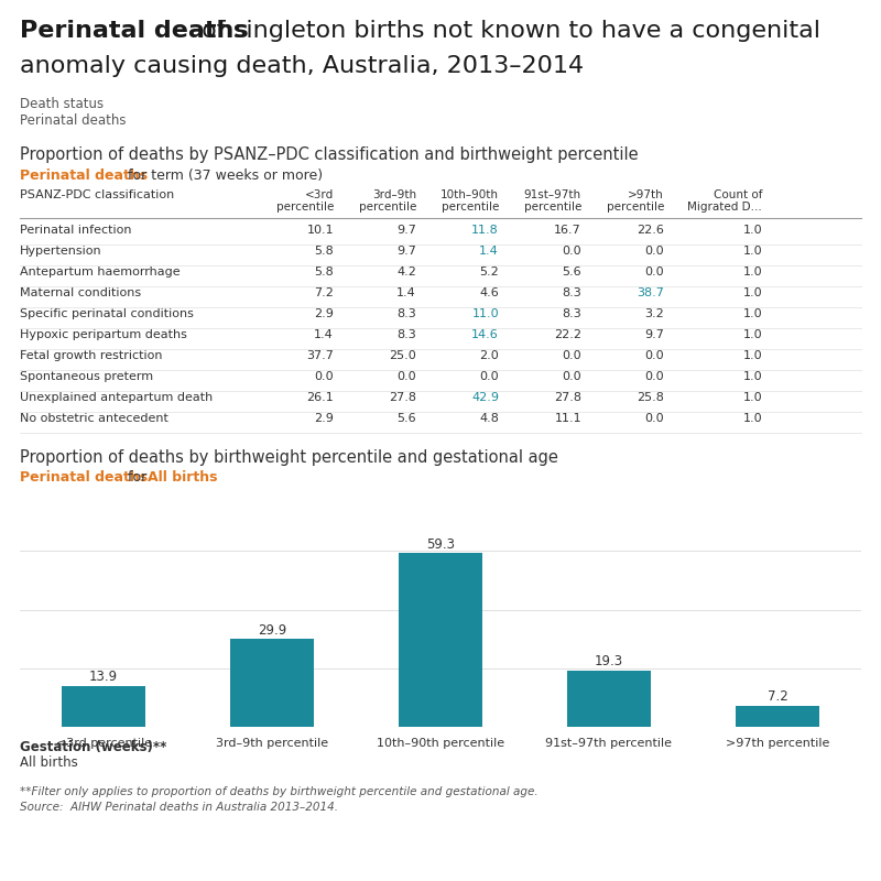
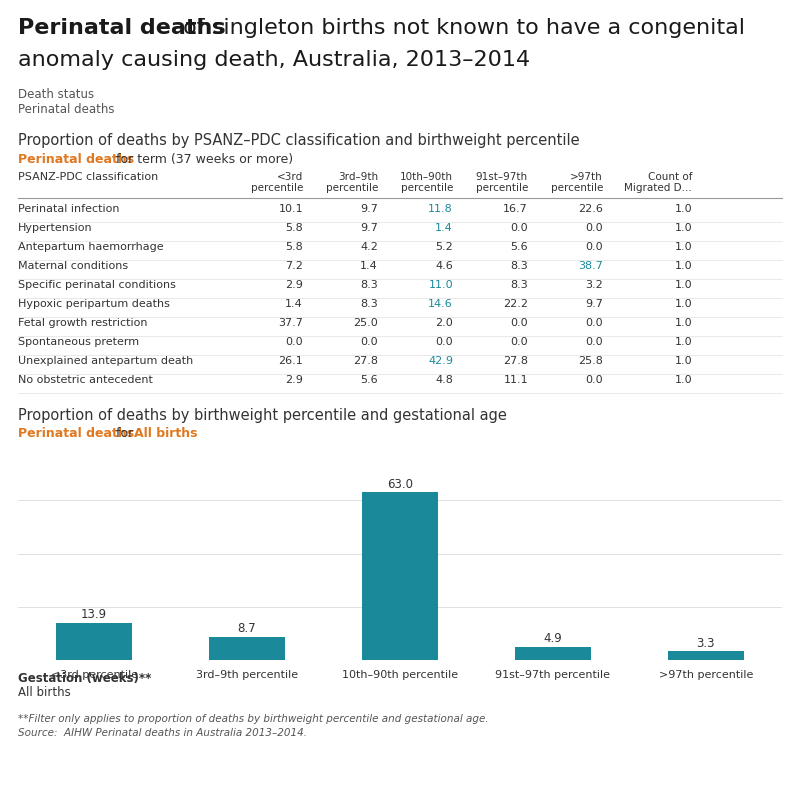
3rd–9th percentile: 29.9 -> 8.7
10th–90th percentile: 59.3 -> 63.0
91st–97th percentile: 19.3 -> 4.9
>97th percentile: 7.2 -> 3.3
